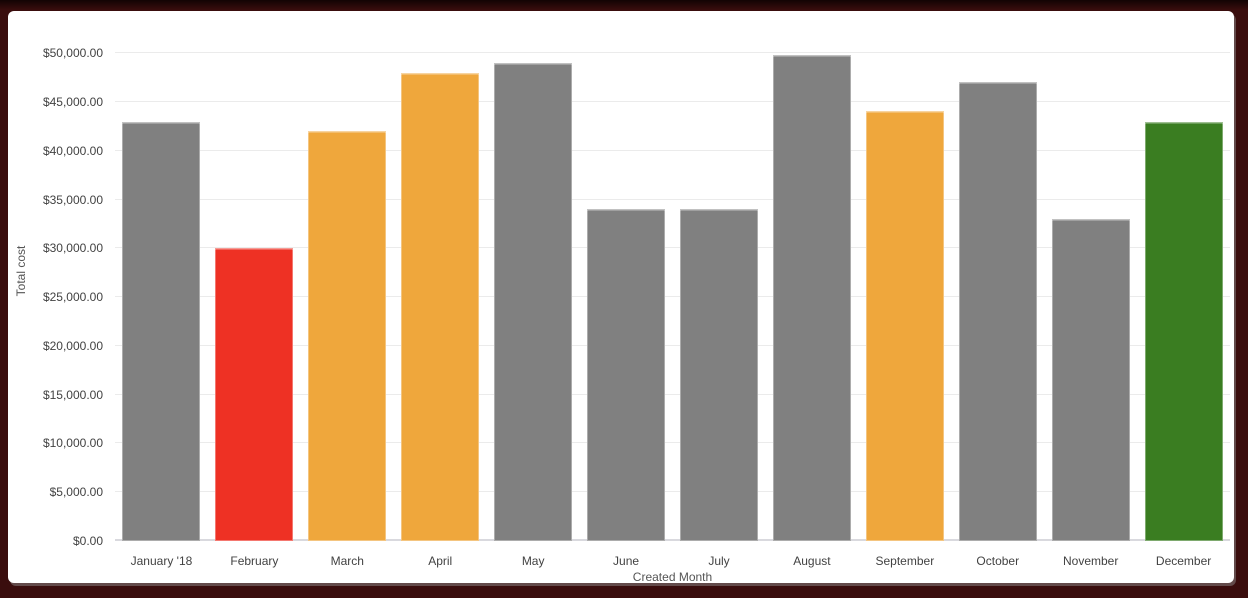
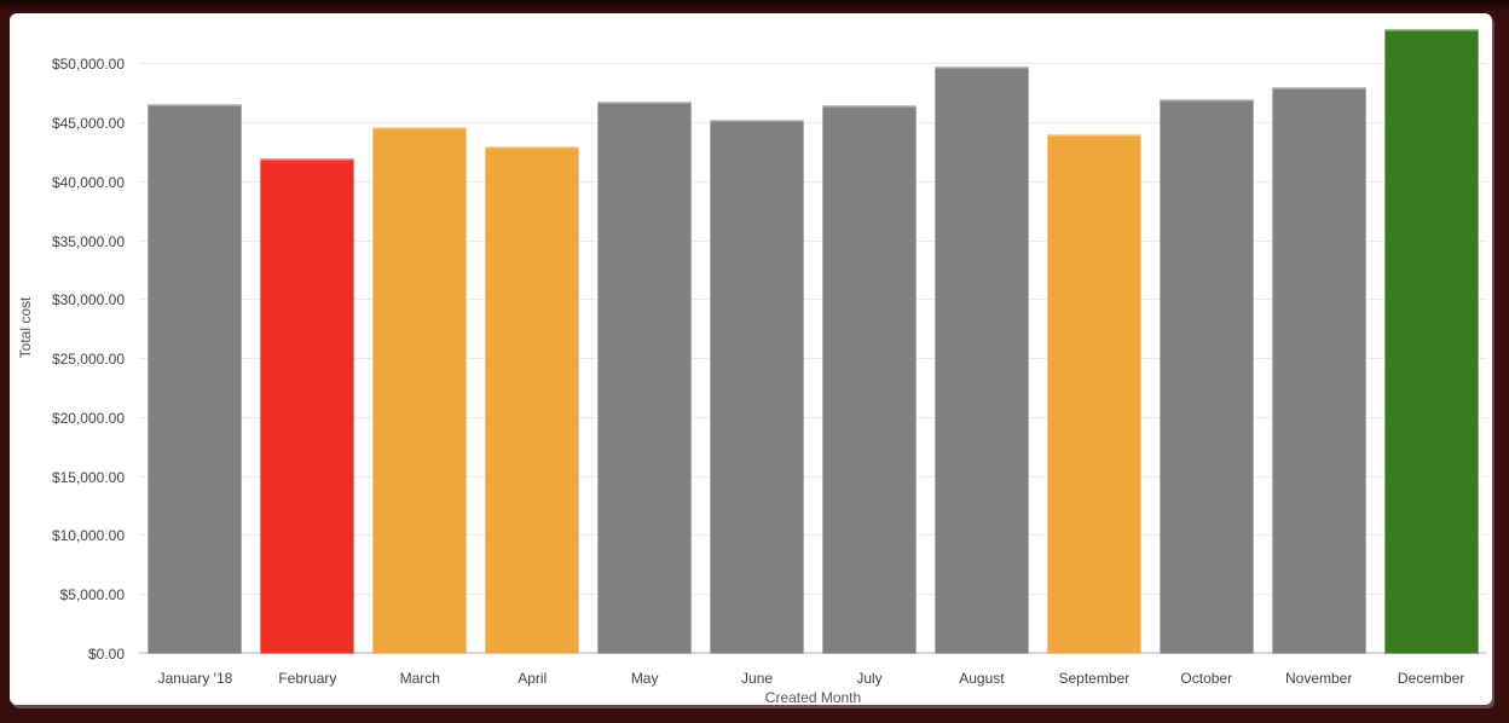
January '18: $43000 -> $47000
February: $30000 -> $42000
March: $42000 -> $45000
April: $48000 -> $43000
May: $49000 -> $47000
June: $34000 -> $45000
July: $34000 -> $46000
November: $33000 -> $48000
December: $43000 -> $53000
